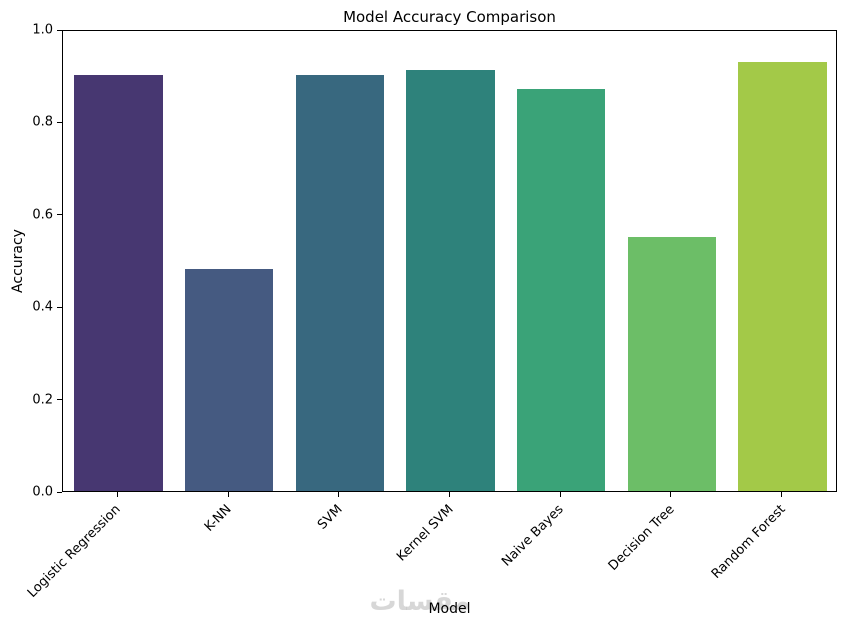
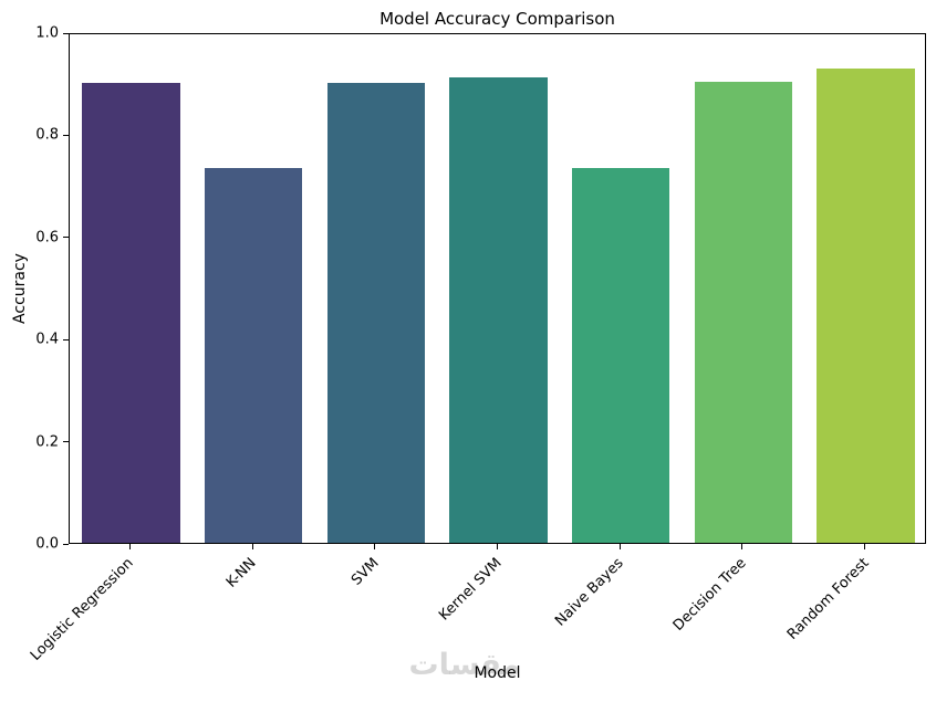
K-NN: 0.48 -> 0.73
Naive Bayes: 0.87 -> 0.73
Decision Tree: 0.55 -> 0.90
